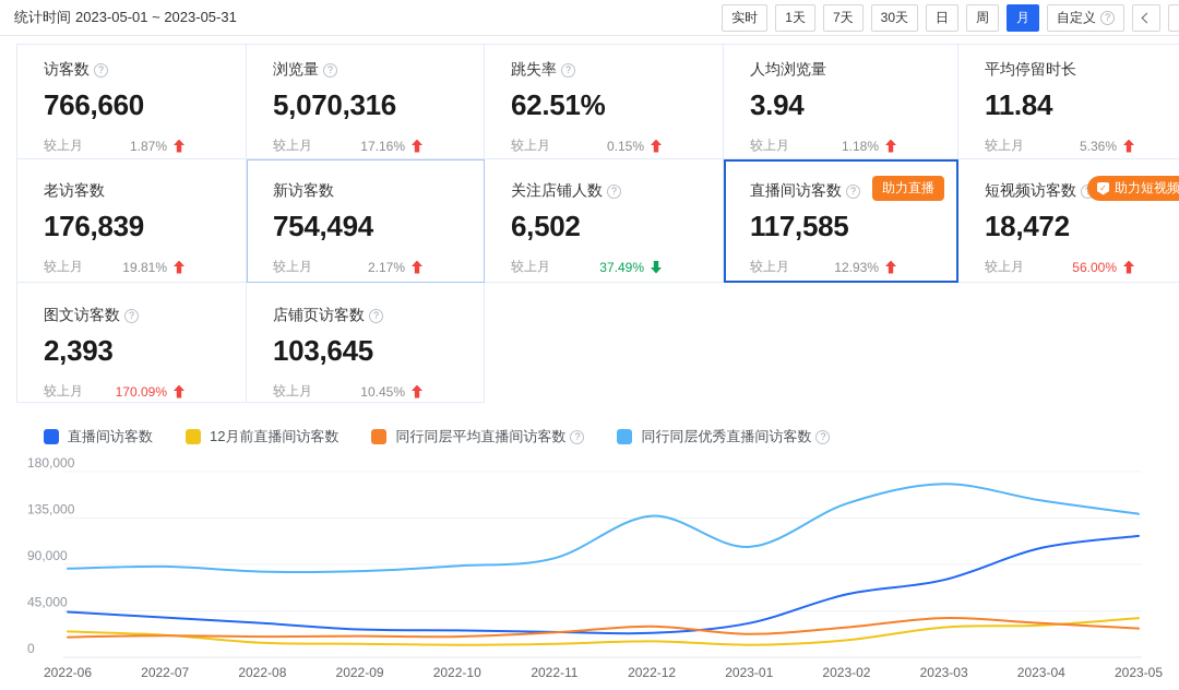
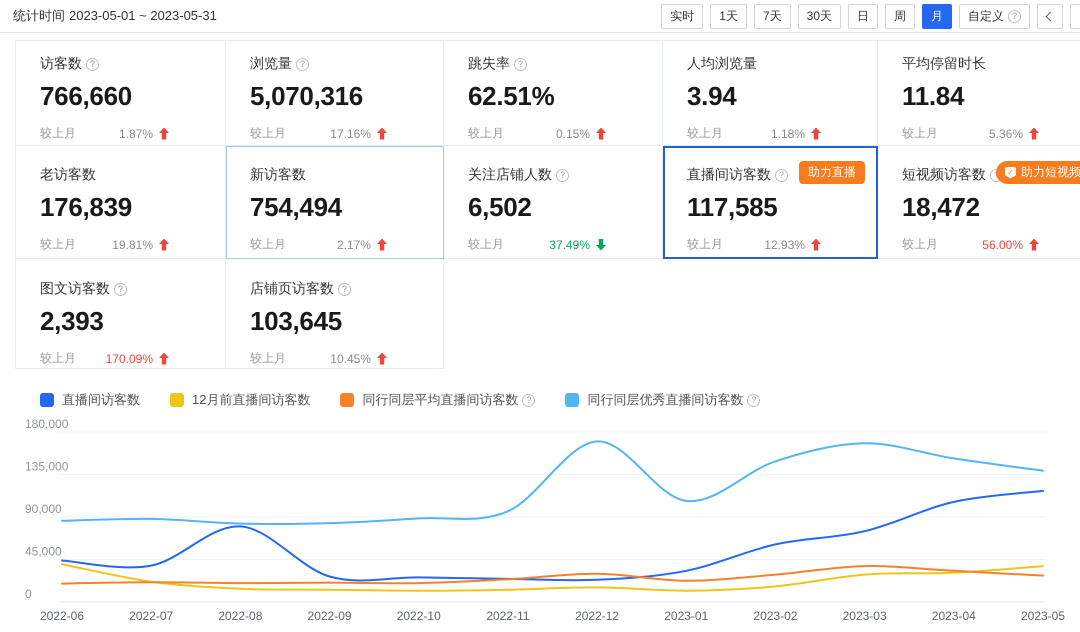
12月前直播间访客数/2022-06: 20000 -> 40000
直播间访客数/2022-08: 30000 -> 80000
同行同层优秀直播间访客数/2022-12: 140000 -> 170000
